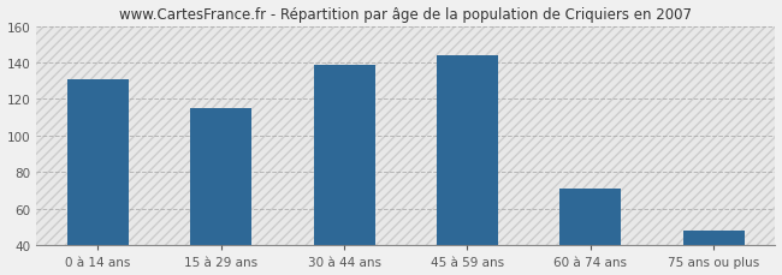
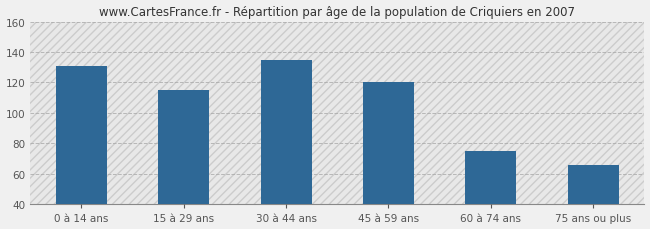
30 à 44 ans: 139 -> 135
45 à 59 ans: 144 -> 120
60 à 74 ans: 71 -> 75
75 ans ou plus: 48 -> 66
